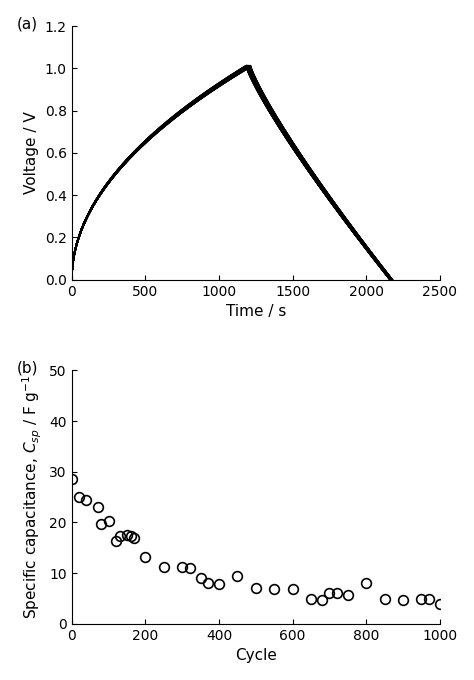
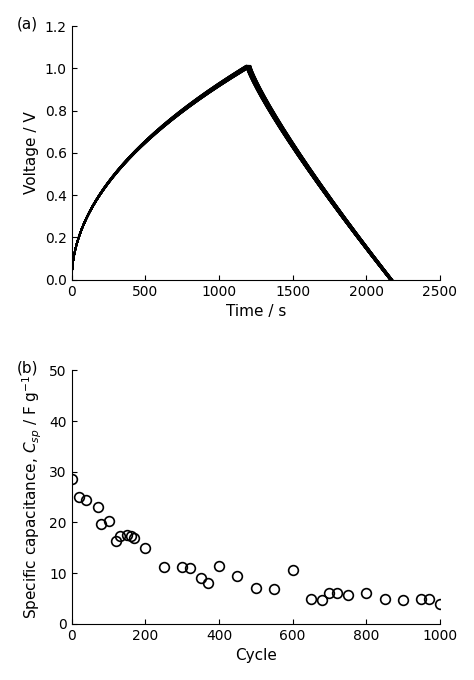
200: 13.2 -> 15.0
400: 7.8 -> 11.4
600: 6.8 -> 10.6
800: 8.0 -> 6.0
